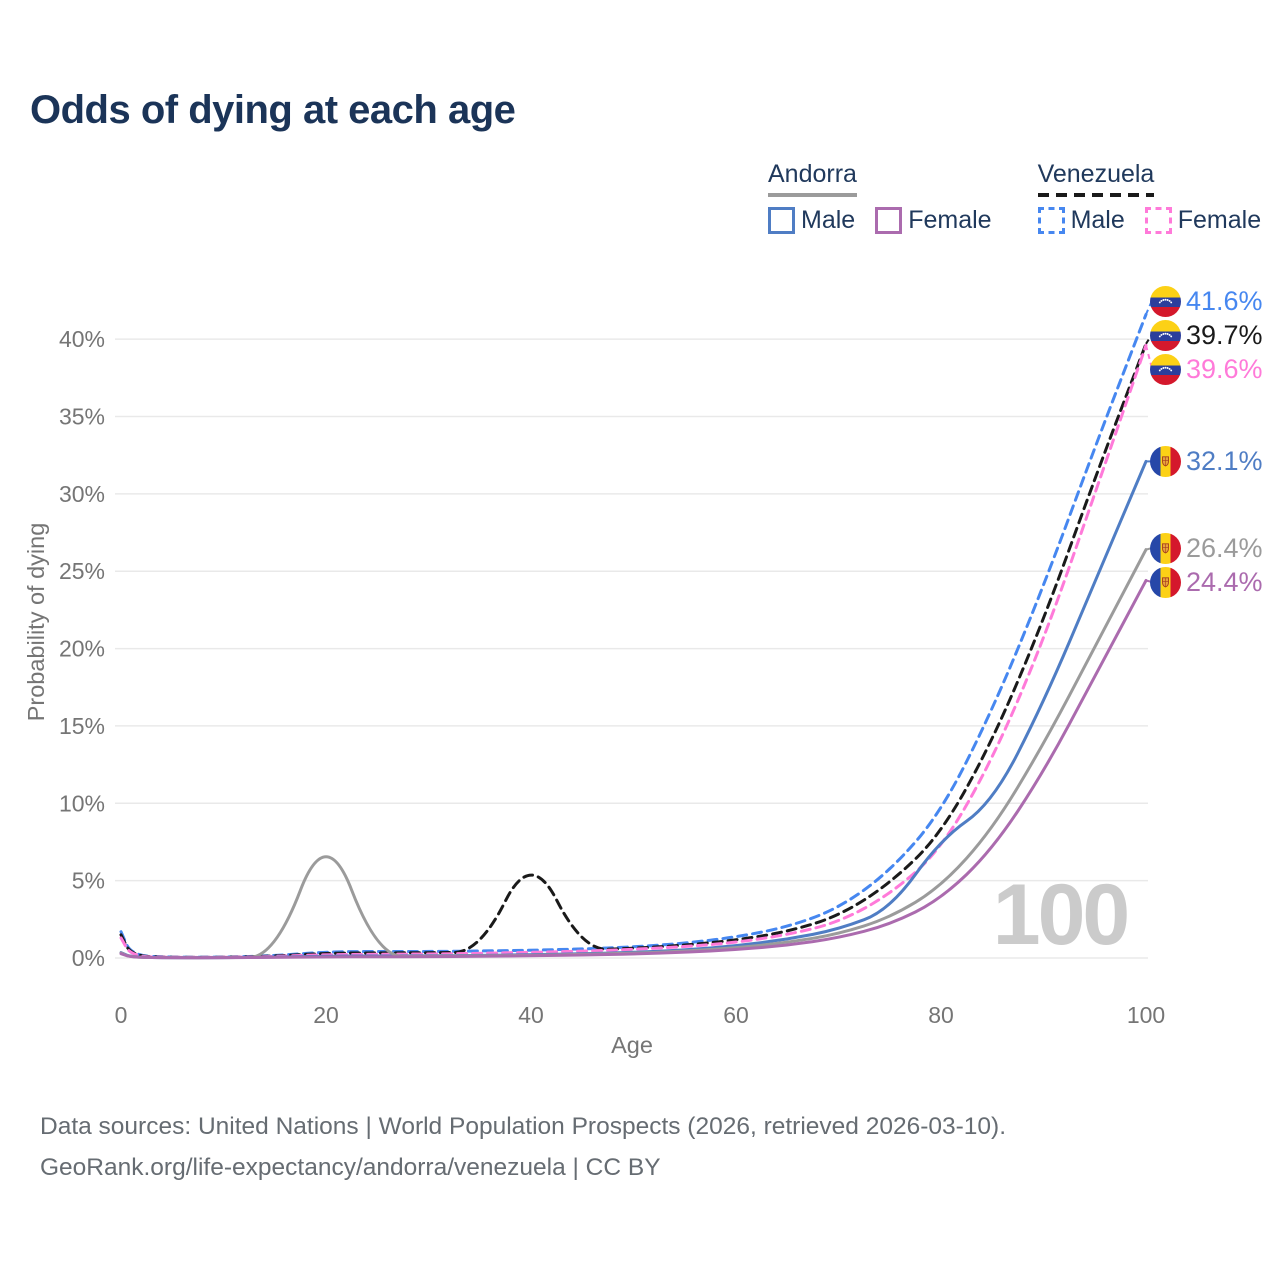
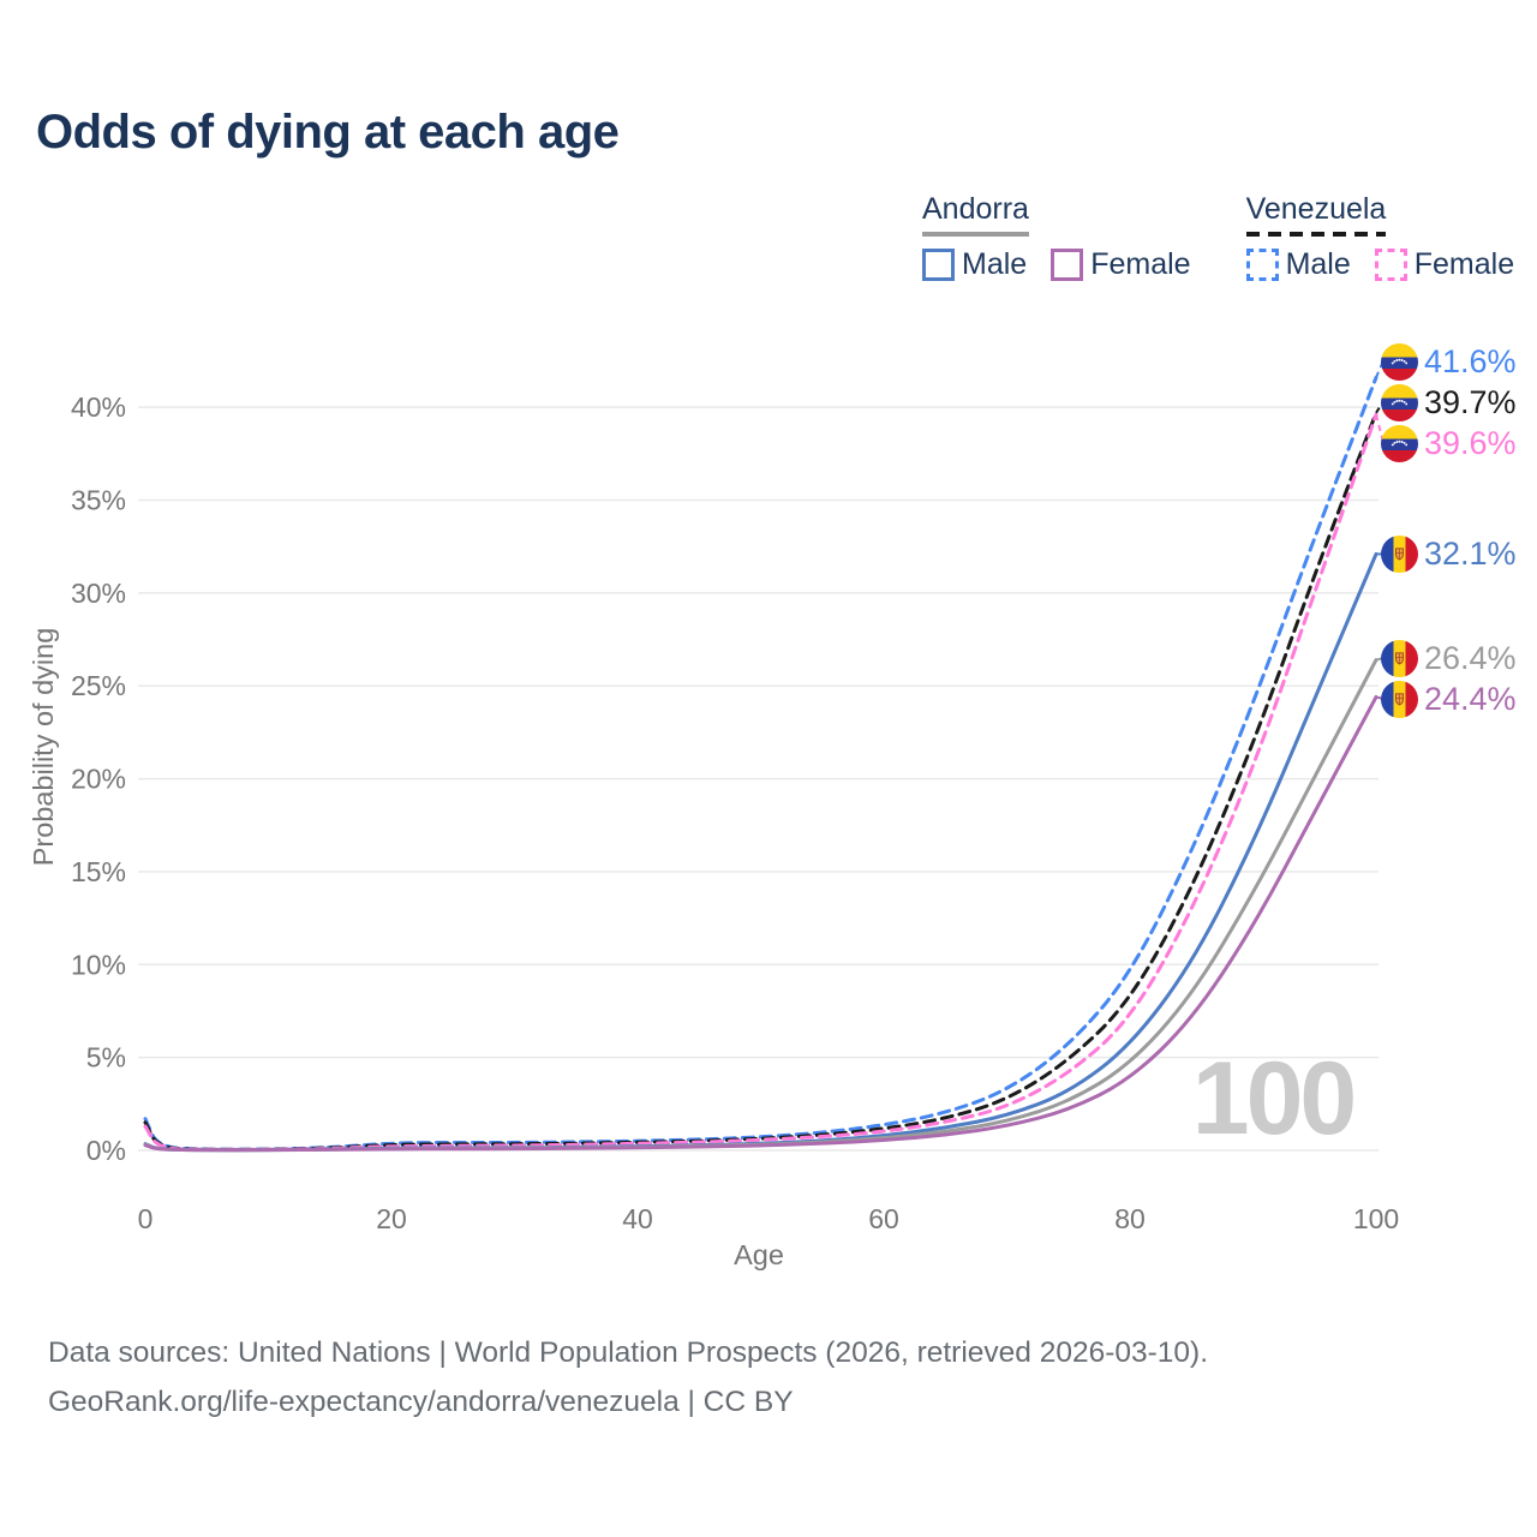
Andorra/20: 8.7% -> 0.1%
Venezuela/40: 7.0% -> 0.4%
Andorra Male/80: 7.7% -> 5.6%
